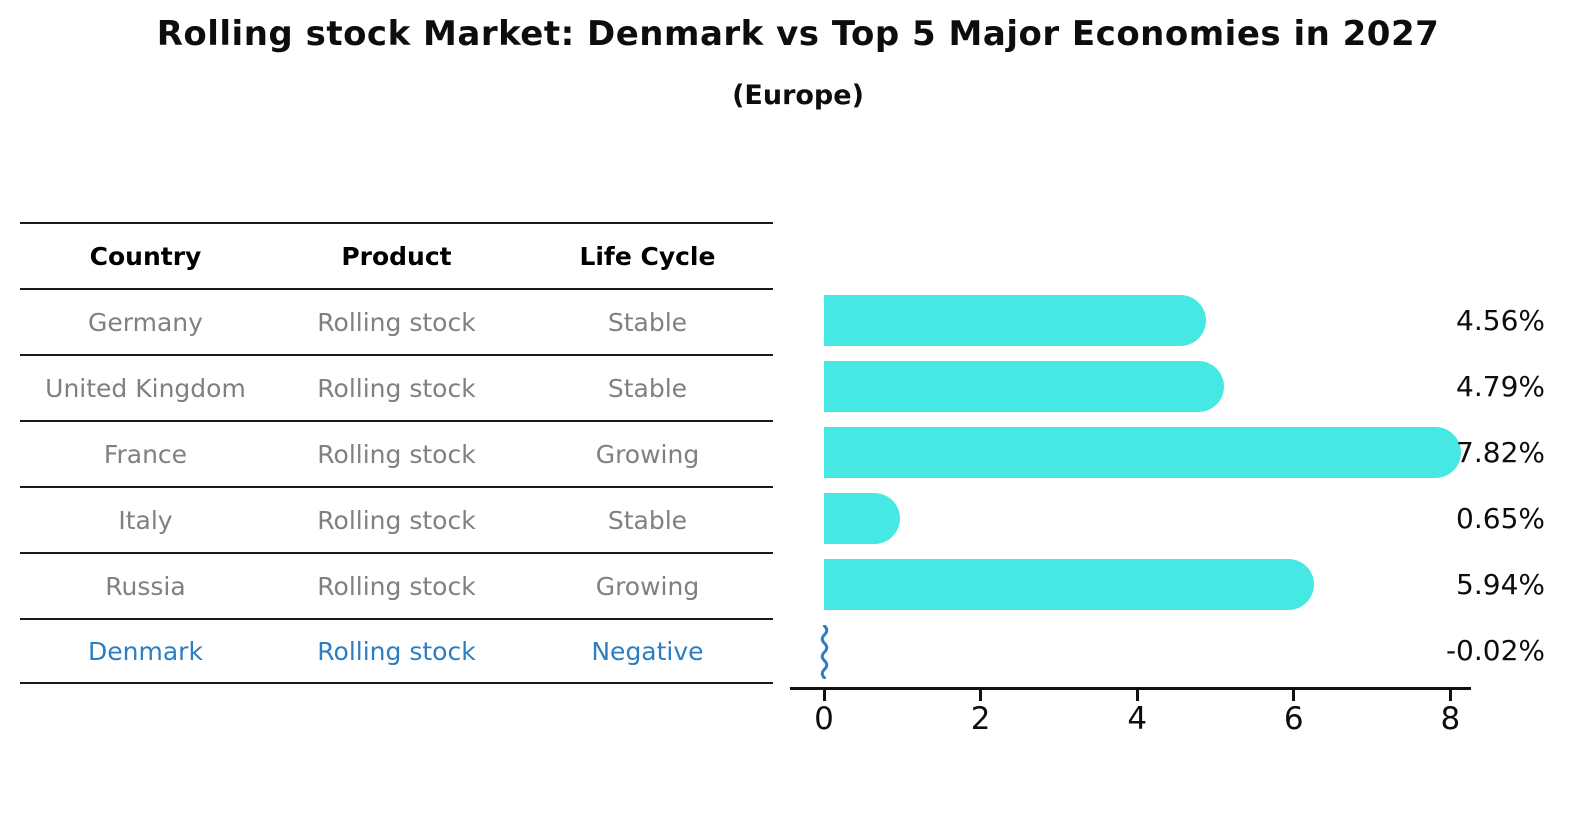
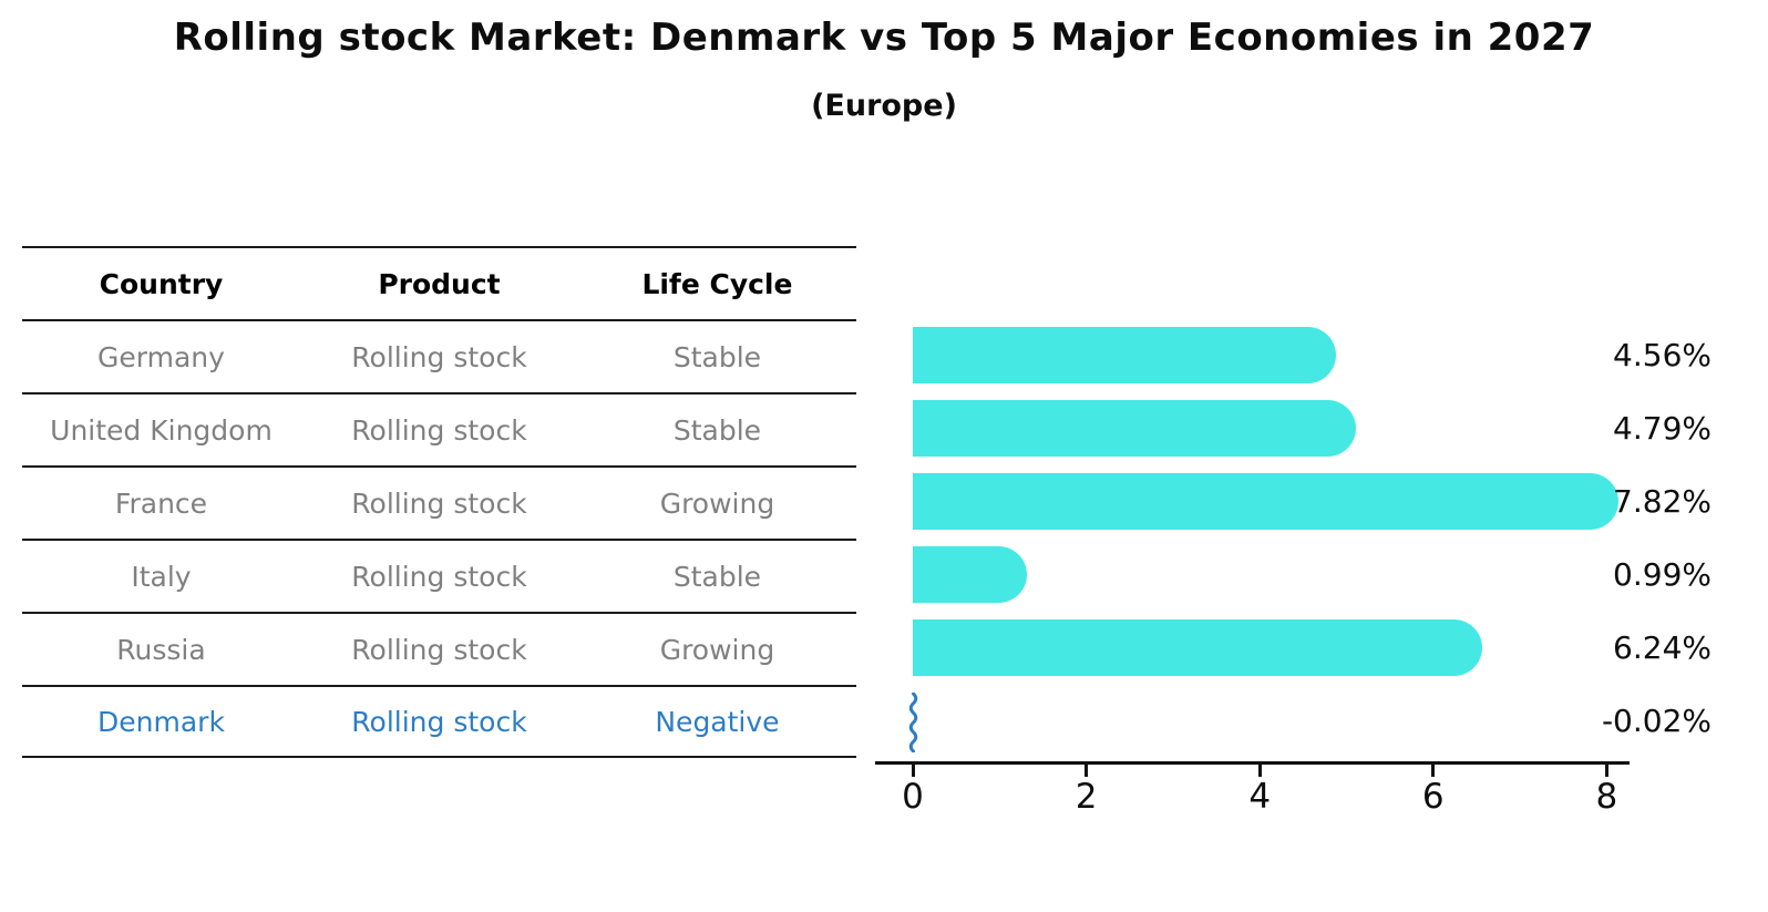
Italy: 0.65% -> 0.99%
Russia: 5.94% -> 6.24%
